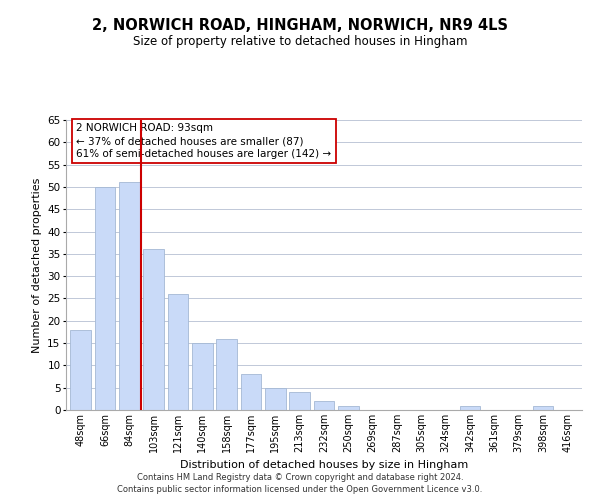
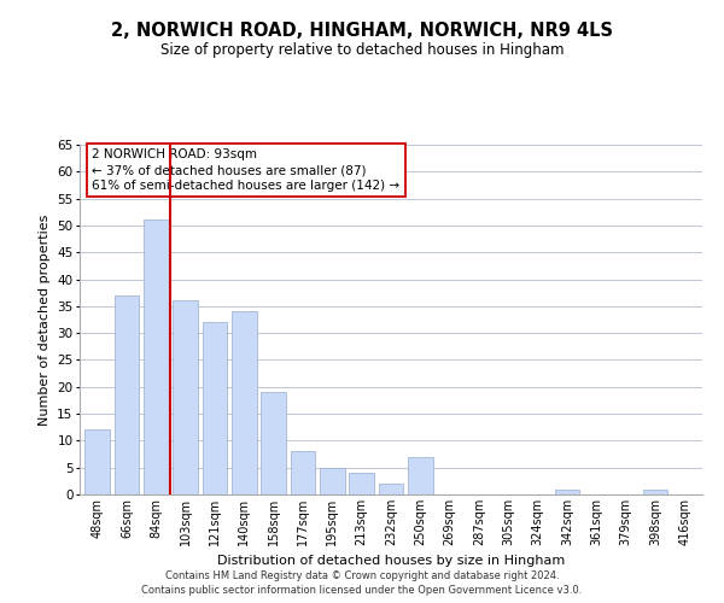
48sqm: 18 -> 12
66sqm: 50 -> 37
121sqm: 26 -> 32
140sqm: 15 -> 34
158sqm: 16 -> 19
250sqm: 1 -> 7
